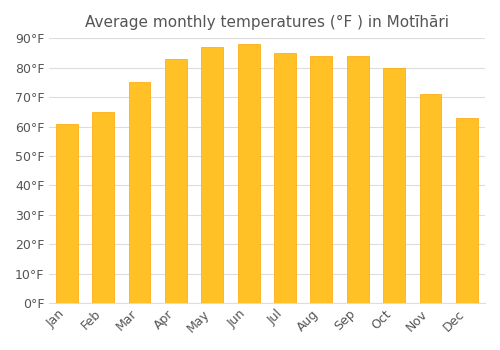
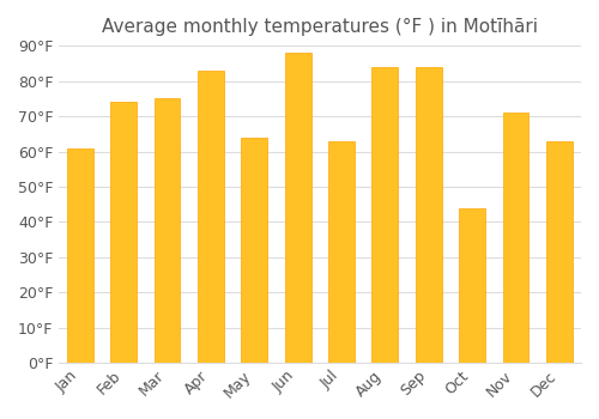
Feb: 65°F -> 74°F
May: 87°F -> 64°F
Jul: 85°F -> 63°F
Oct: 80°F -> 44°F
